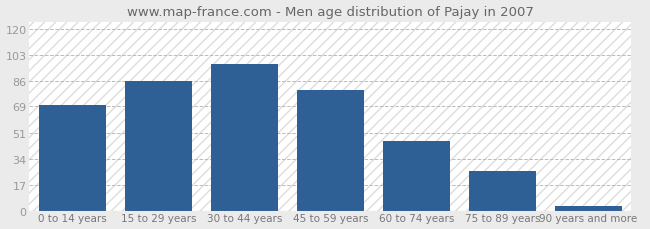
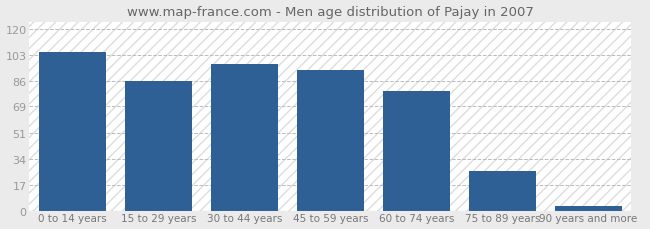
0 to 14 years: 70 -> 105
45 to 59 years: 80 -> 93
60 to 74 years: 46 -> 79
